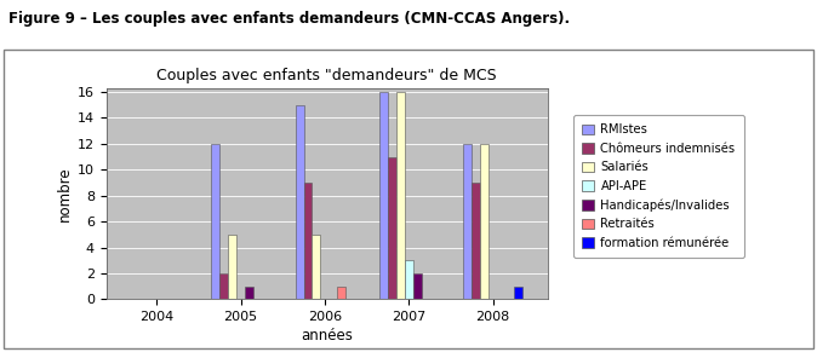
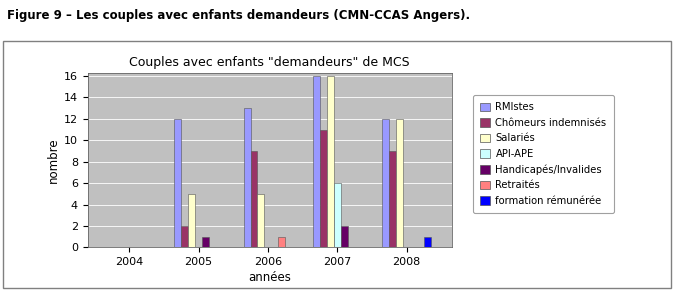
RMIstes/2006: 15 -> 13
API-APE/2007: 3 -> 6
